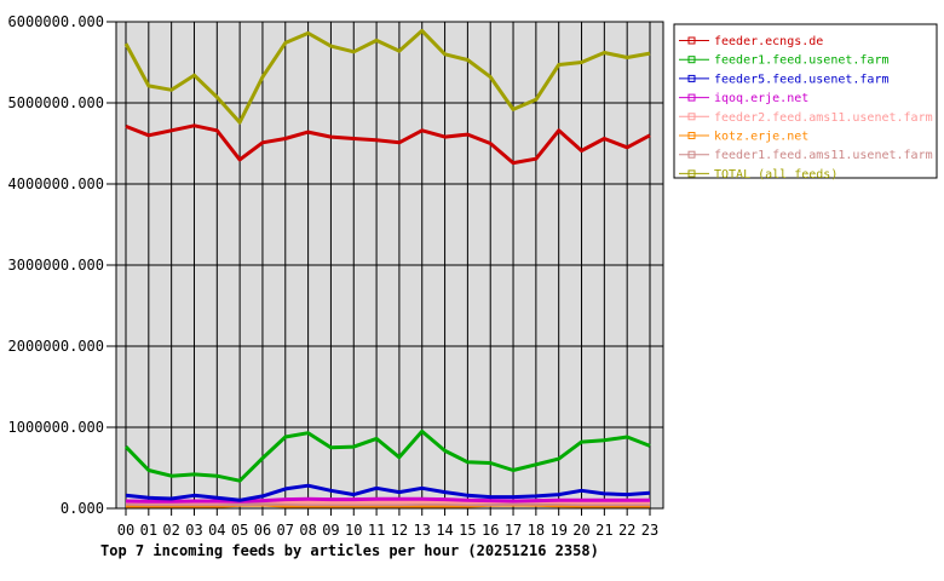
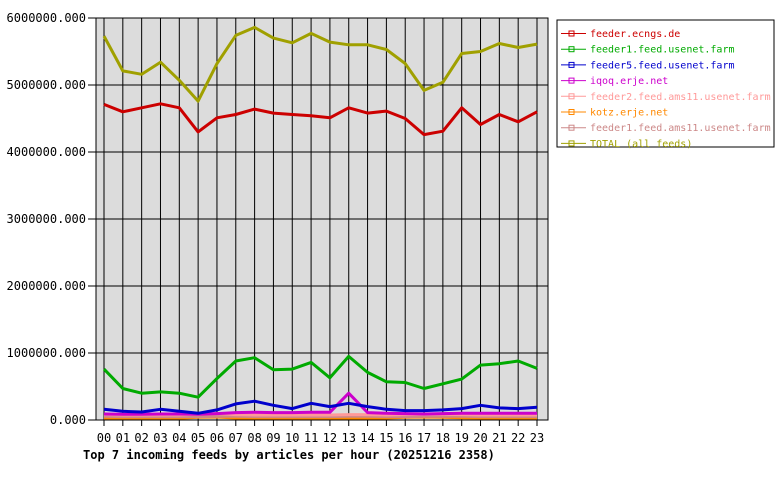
iqoq.erje.net/13: 100000 -> 400000
TOTAL (all feeds)/13: 5900000 -> 5600000
